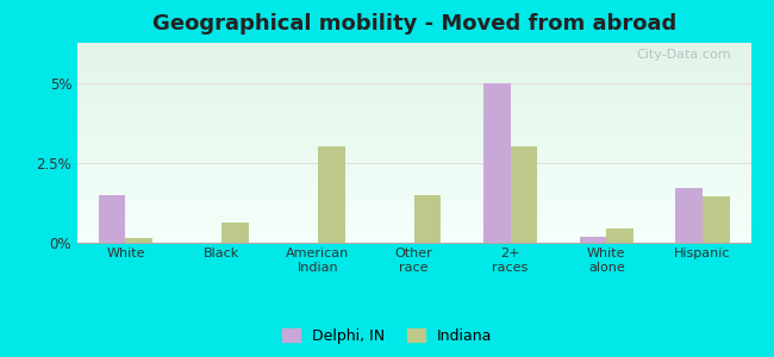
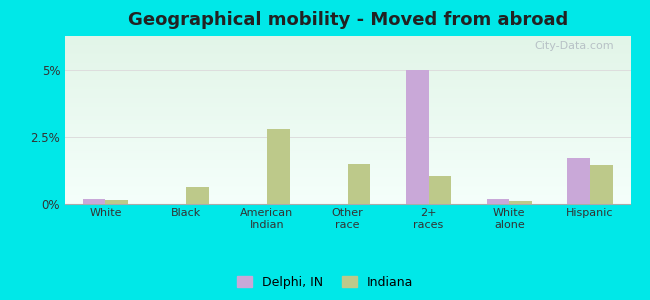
Delphi, IN/White: 1.5% -> 0.2%
Indiana/American Indian: 3.00% -> 2.80%
Indiana/2+ races: 3.00% -> 1.05%
Indiana/White alone: 0.45% -> 0.10%
